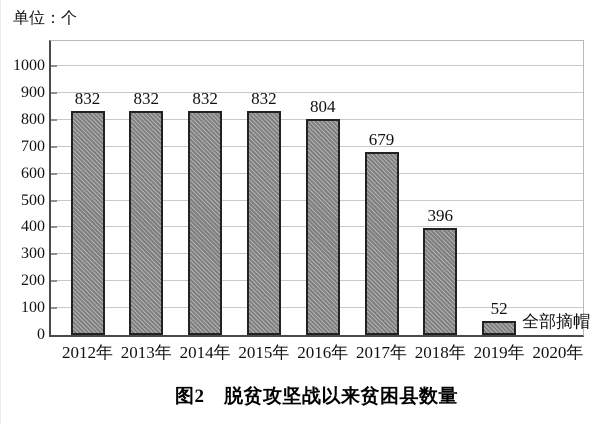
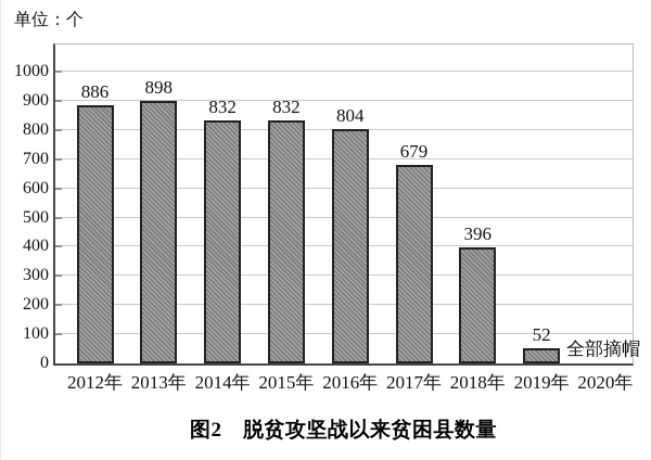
2012年: 832 -> 886
2013年: 832 -> 898
